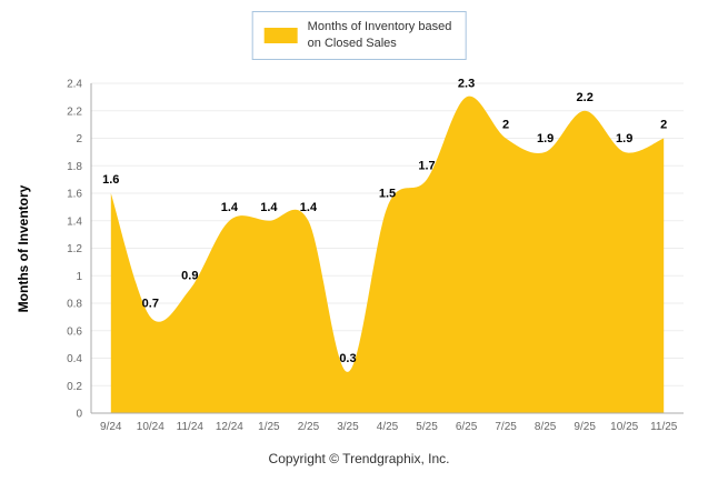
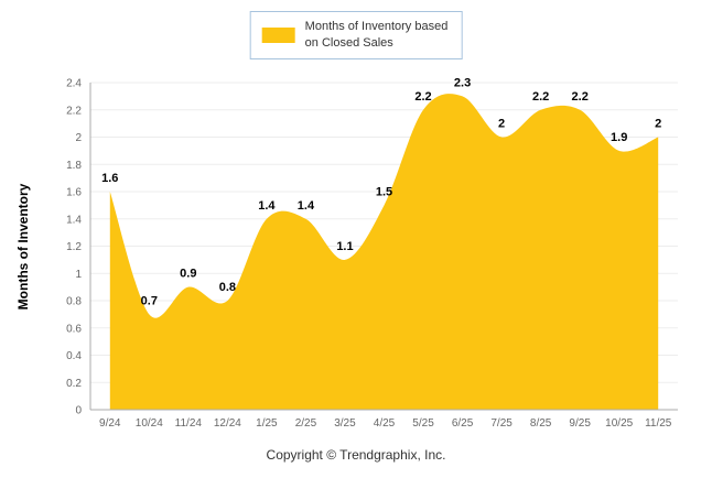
12/24: 1.4 -> 0.8
3/25: 0.3 -> 1.1
5/25: 1.7 -> 2.2
8/25: 1.9 -> 2.2
